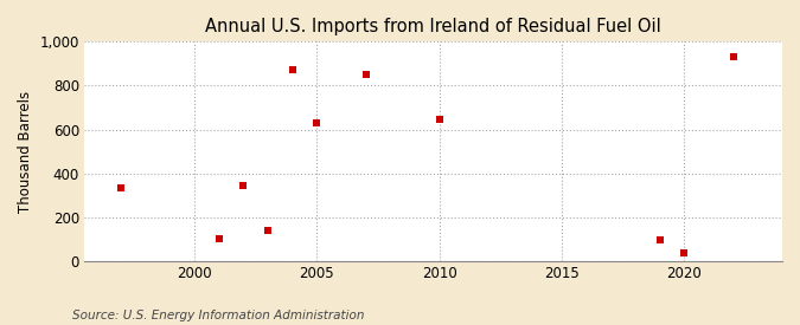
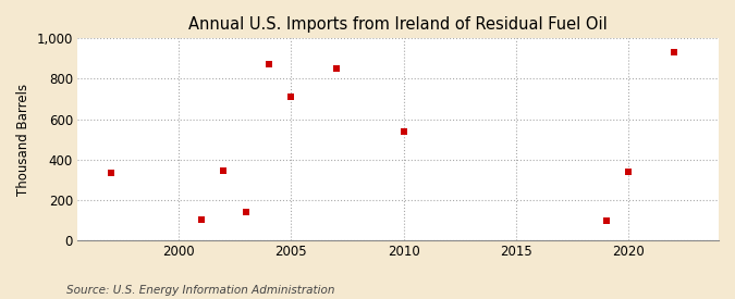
2005: 630 -> 710
2010: 640 -> 540
2020: 40 -> 340
